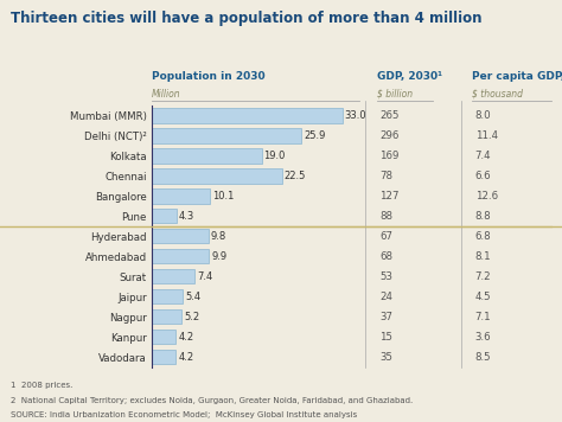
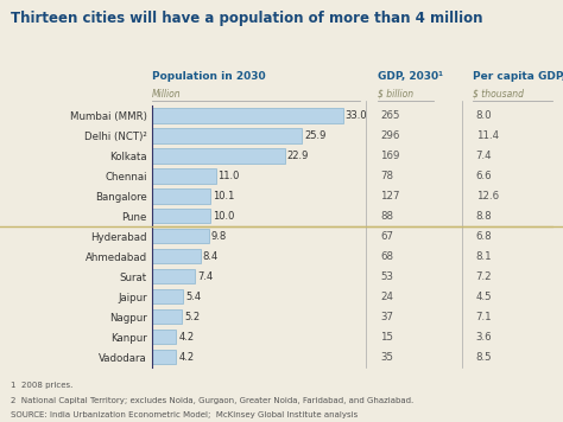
Kolkata: 19.0 -> 22.9
Chennai: 22.5 -> 11.0
Pune: 4.3 -> 10.0
Ahmedabad: 9.9 -> 8.4
